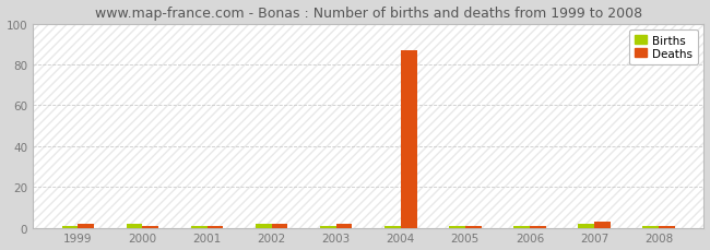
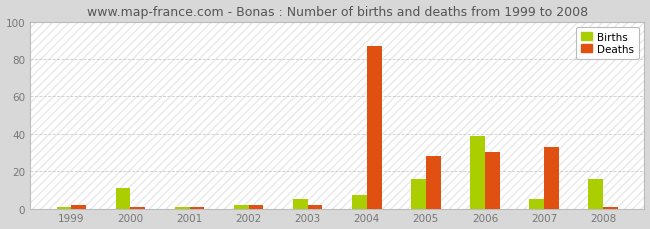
Births/2000: 2 -> 11
Births/2003: 1 -> 5
Births/2004: 1 -> 7
Births/2005: 1 -> 16
Deaths/2005: 1 -> 28
Births/2006: 1 -> 39
Deaths/2006: 1 -> 30
Births/2007: 2 -> 5
Deaths/2007: 3 -> 33
Births/2008: 1 -> 16
